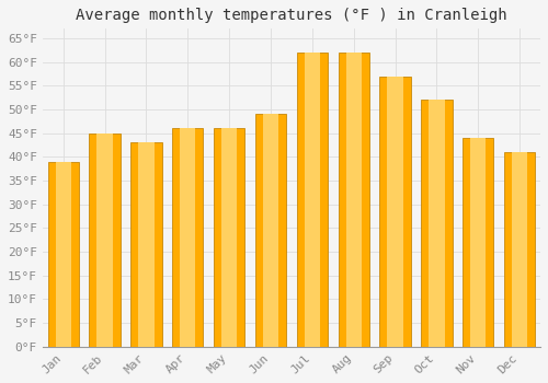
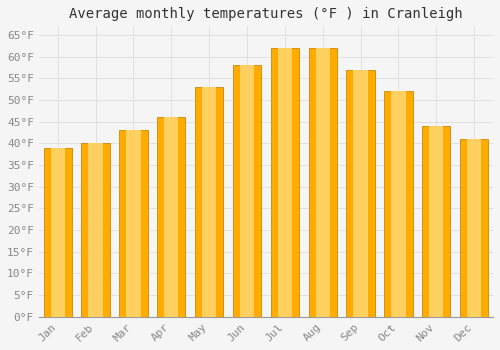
Feb: 45°F -> 40°F
May: 46°F -> 53°F
Jun: 49°F -> 58°F
